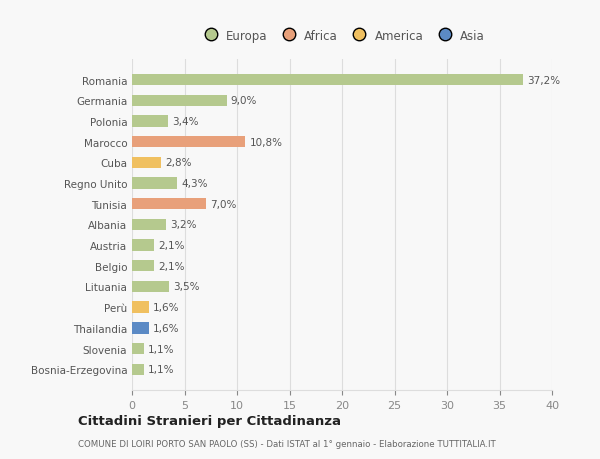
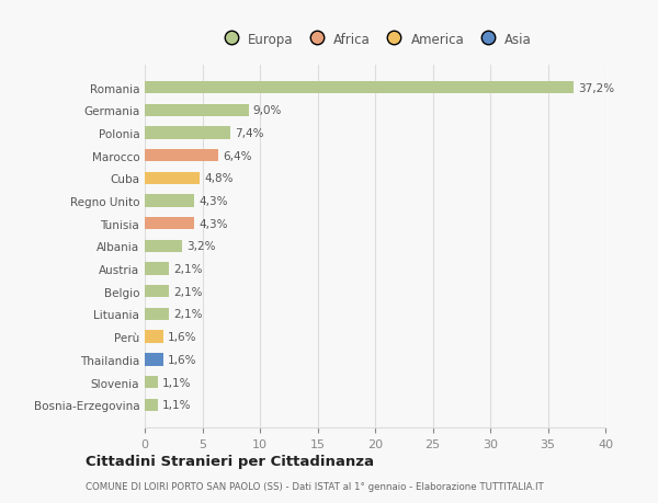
Polonia: 3,4% -> 7,4%
Marocco: 10,8% -> 6,4%
Cuba: 2,8% -> 4,8%
Tunisia: 7,0% -> 4,3%
Lituania: 3,5% -> 2,1%
